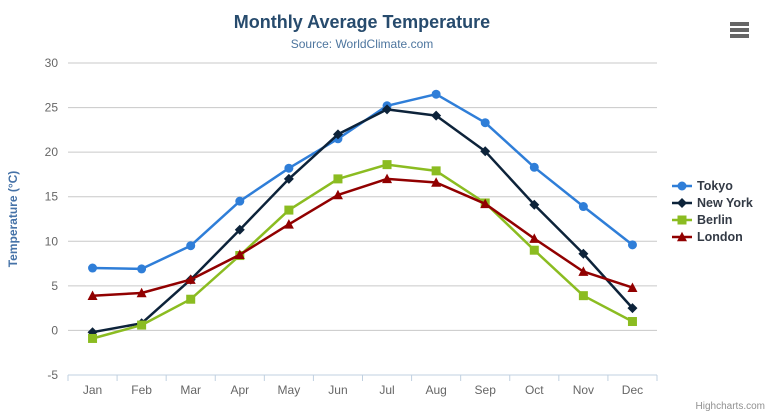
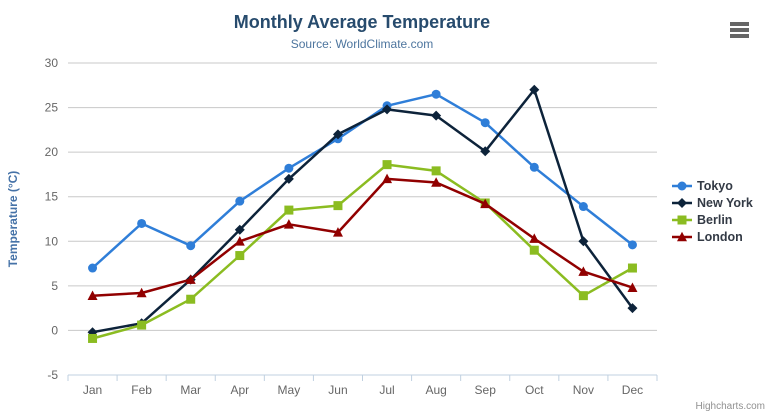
Tokyo/Feb: 7 -> 12
London/Apr: 8 -> 10
Berlin/Jun: 17 -> 14
London/Jun: 15 -> 11
New York/Oct: 14 -> 27
New York/Nov: 9 -> 10
Berlin/Dec: 1 -> 7
